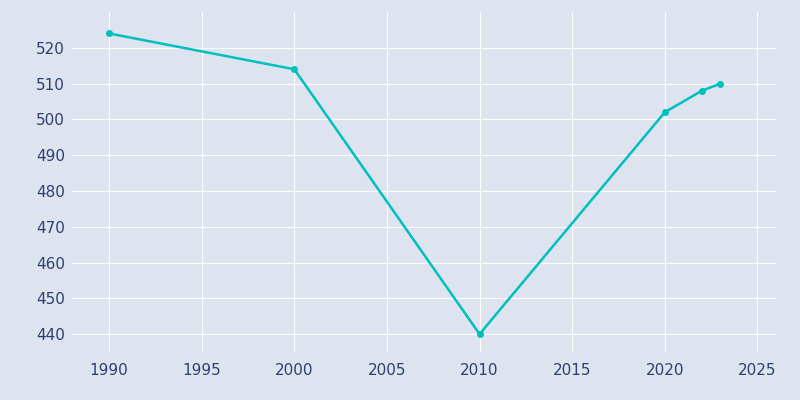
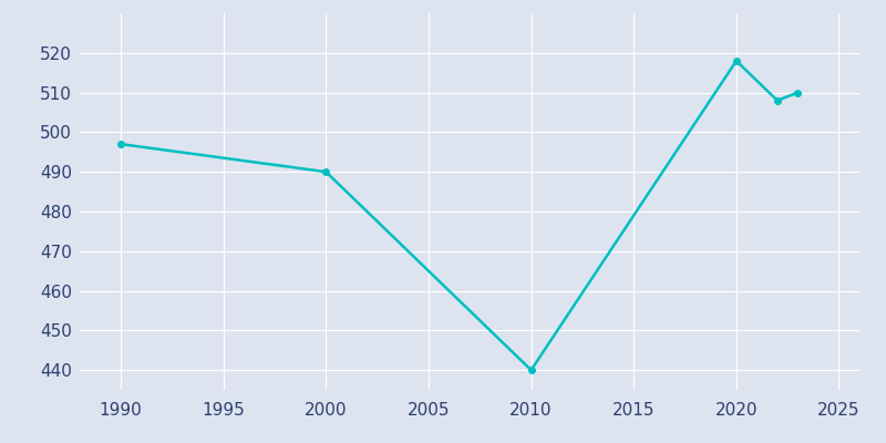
1990: 524 -> 497
2000: 514 -> 490
2020: 502 -> 518
